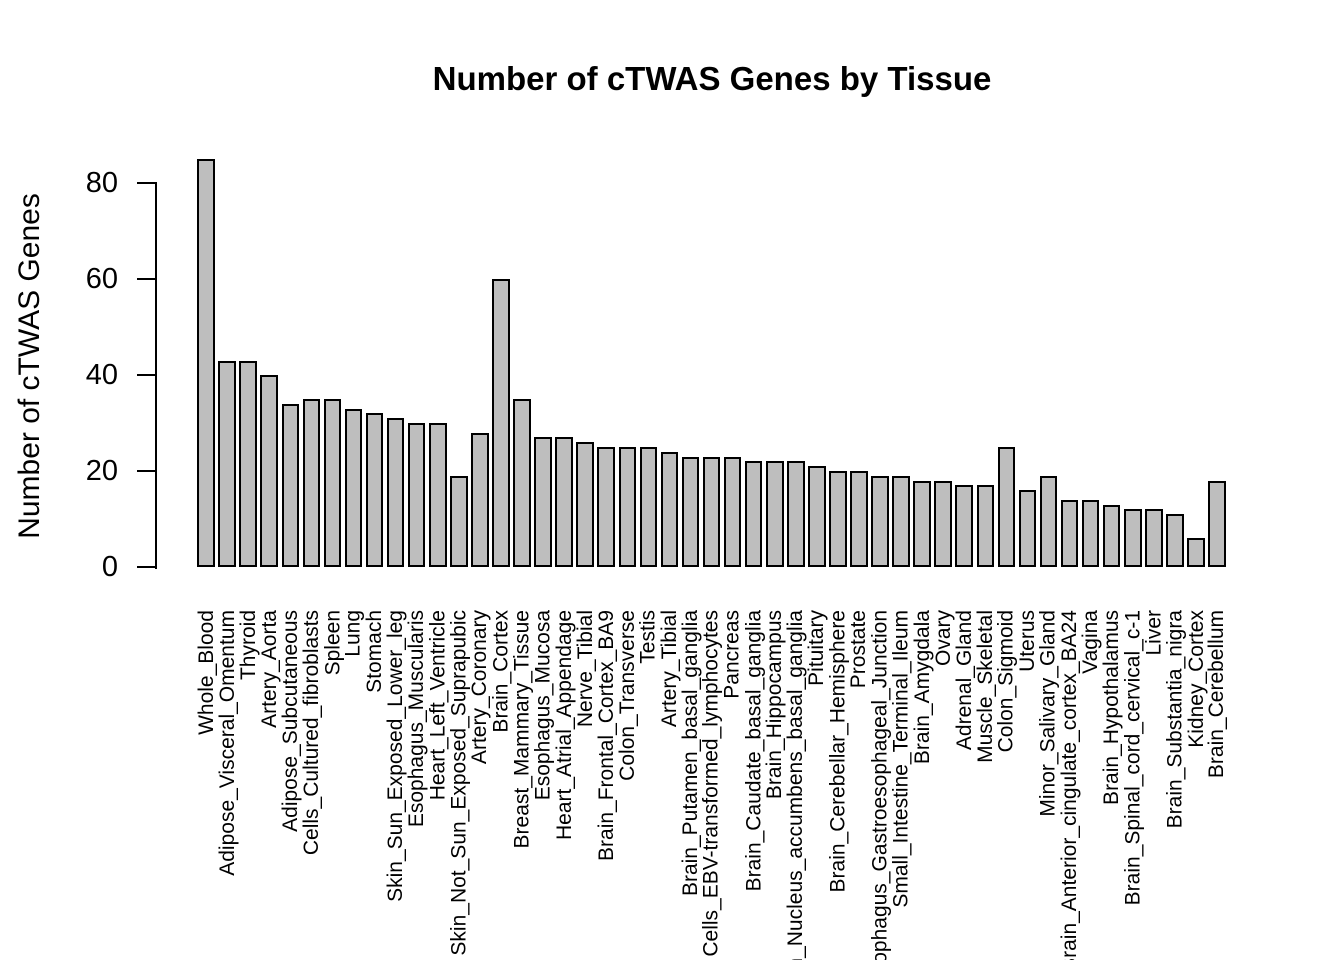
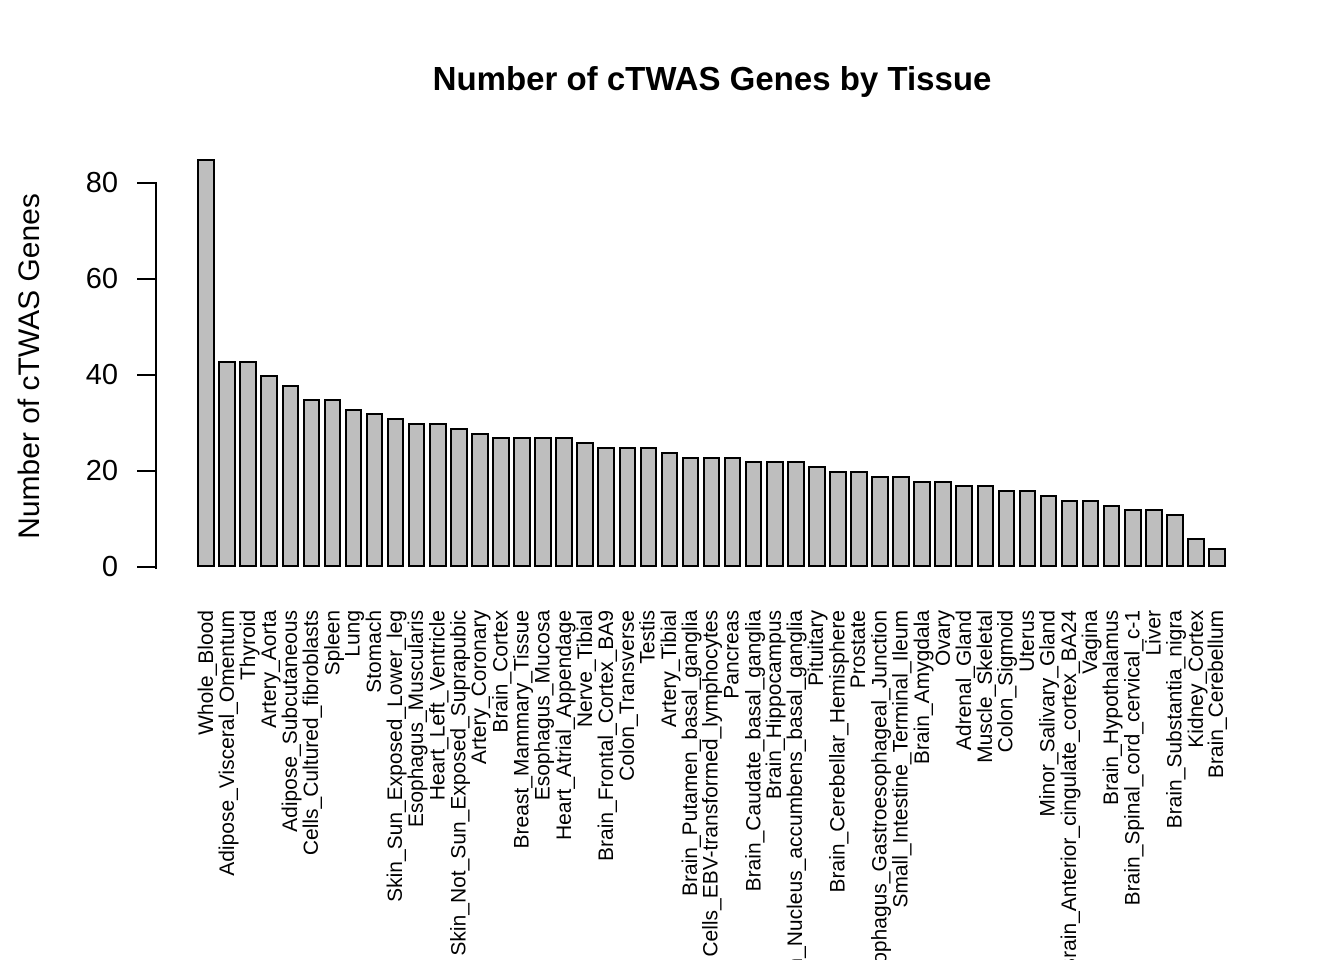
Adipose_Subcutaneous: 34 -> 38
Skin_Not_Sun_Exposed_Suprapubic: 19 -> 29
Brain_Cortex: 60 -> 27
Breast_Mammary_Tissue: 35 -> 27
Colon_Sigmoid: 25 -> 16
Minor_Salivary_Gland: 19 -> 15
Brain_Cerebellum: 18 -> 4
